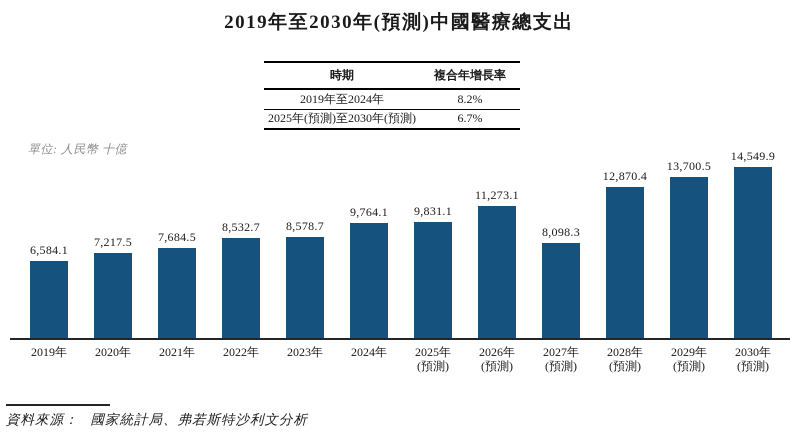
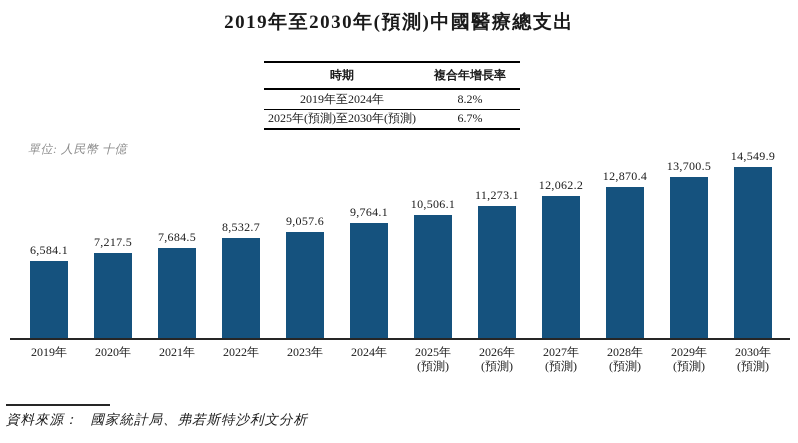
2023年: 8,578.7 -> 9,057.6
2025年: 9,831.1 -> 10,506.1
2027年: 8,098.3 -> 12,062.2
